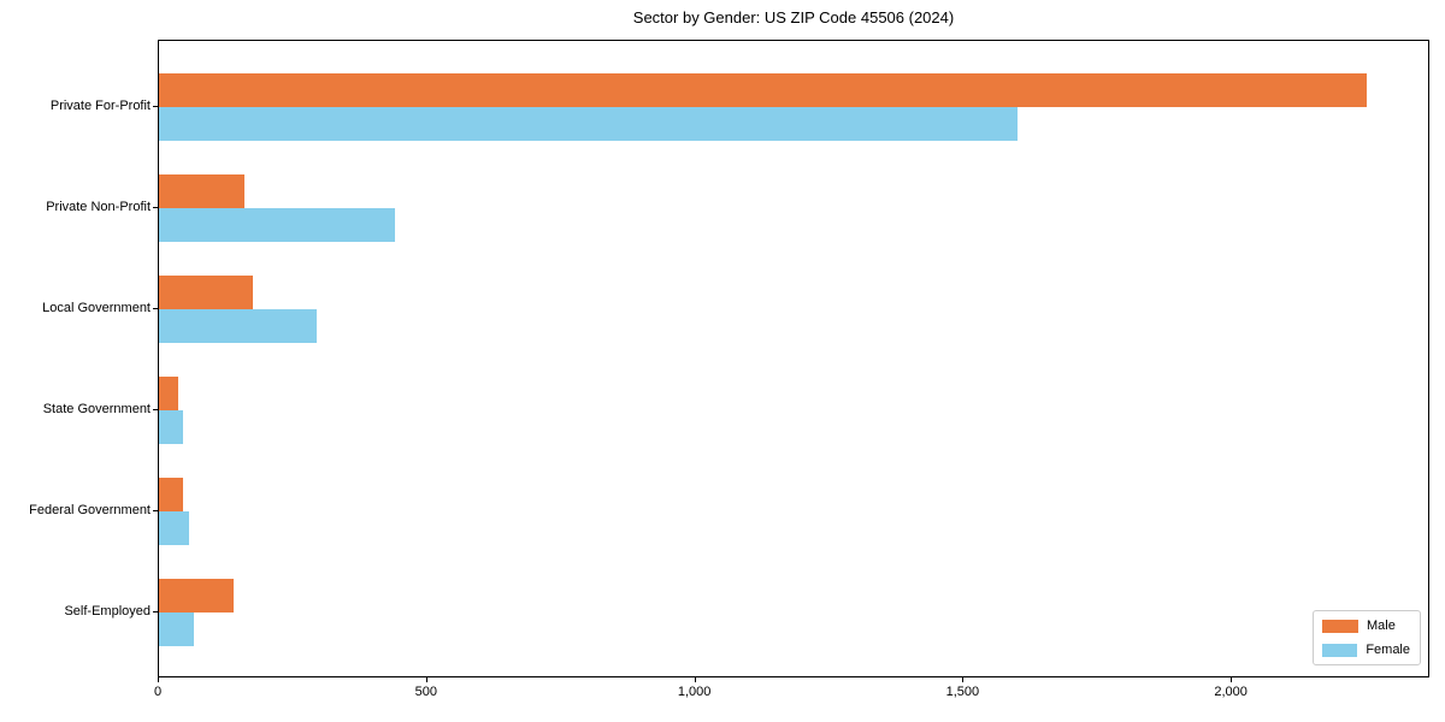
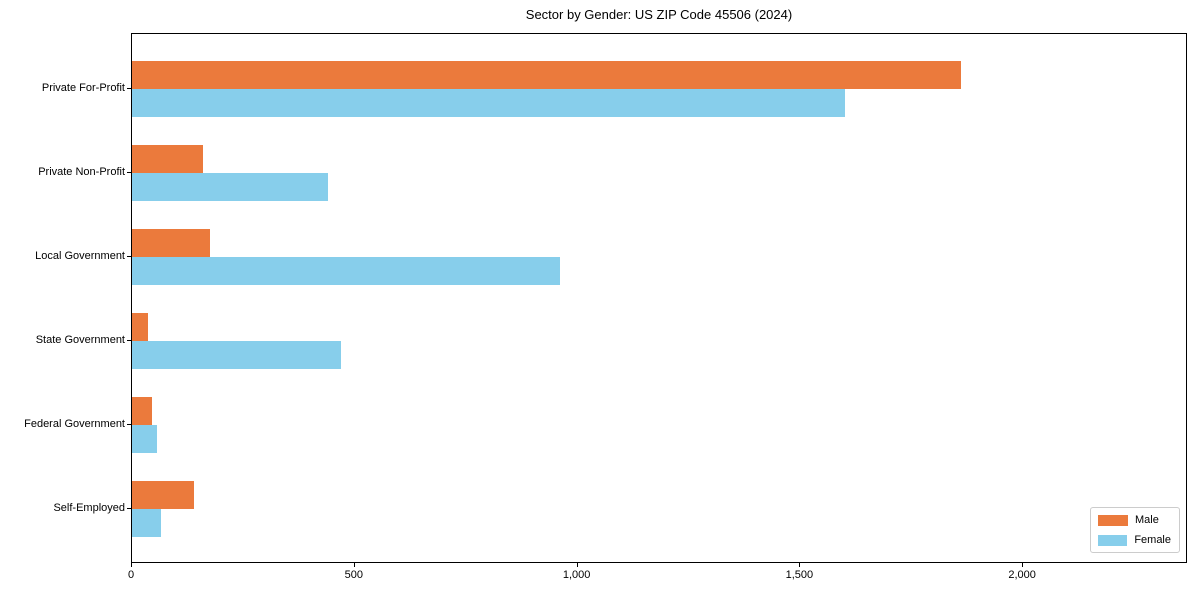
Male/Private For-Profit: 2250 -> 1860
Female/Local Government: 300 -> 960
Female/State Government: 40 -> 470
